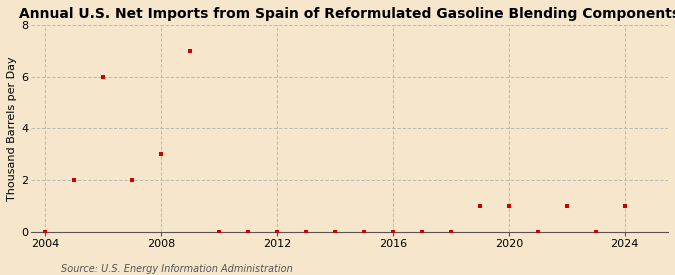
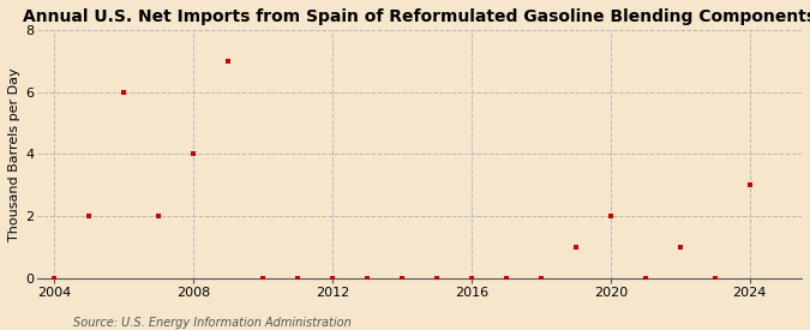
2008: 3 -> 4
2020: 1 -> 2
2024: 1 -> 3
